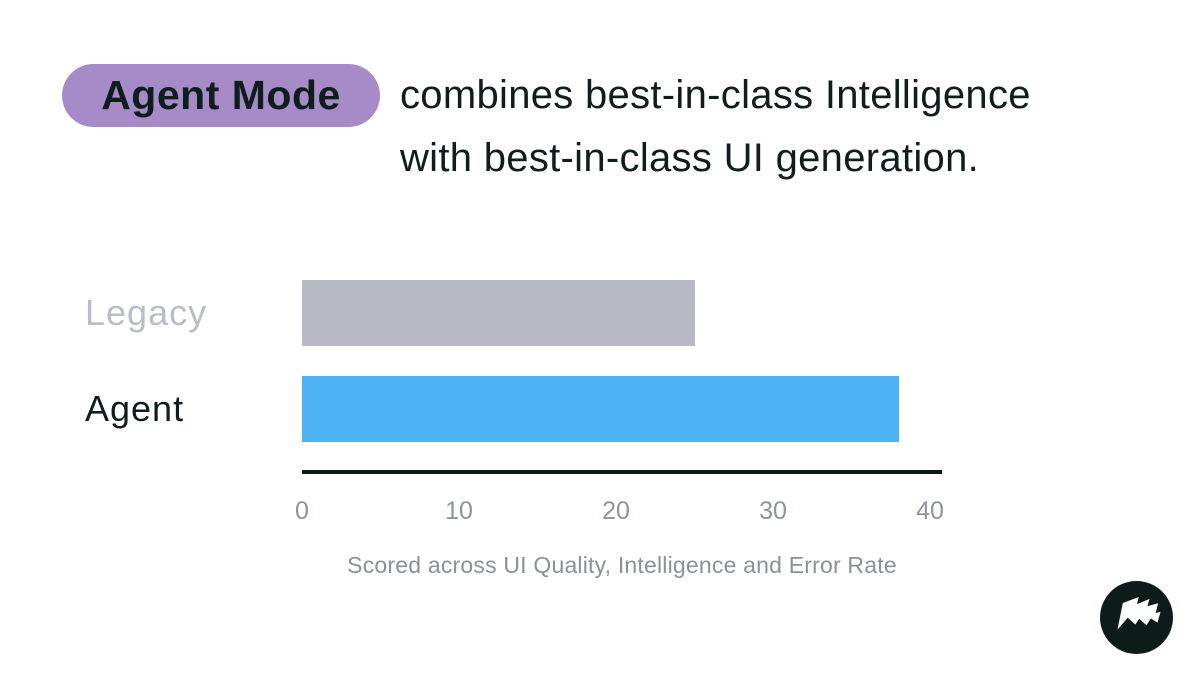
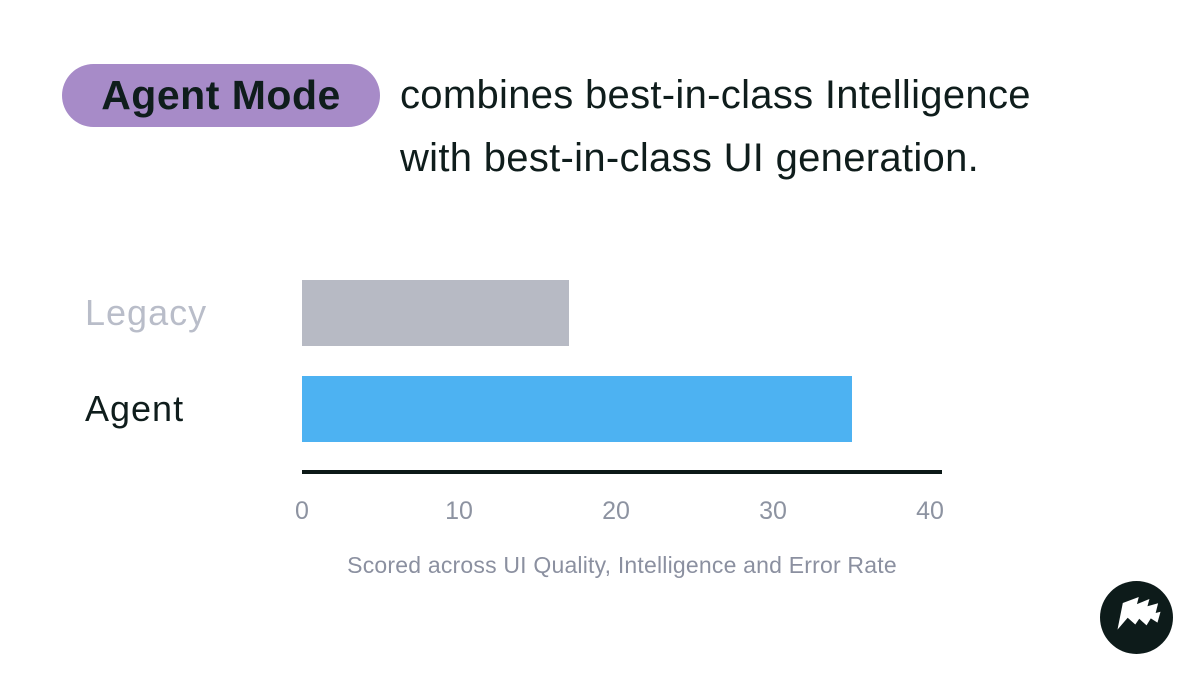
Legacy: 25 -> 17
Agent: 38 -> 35
